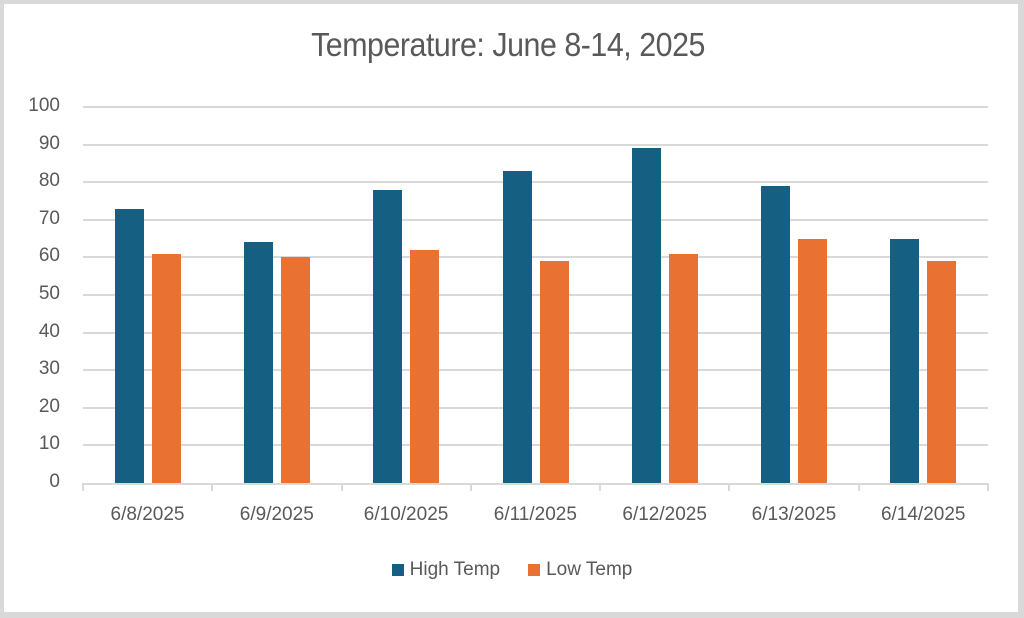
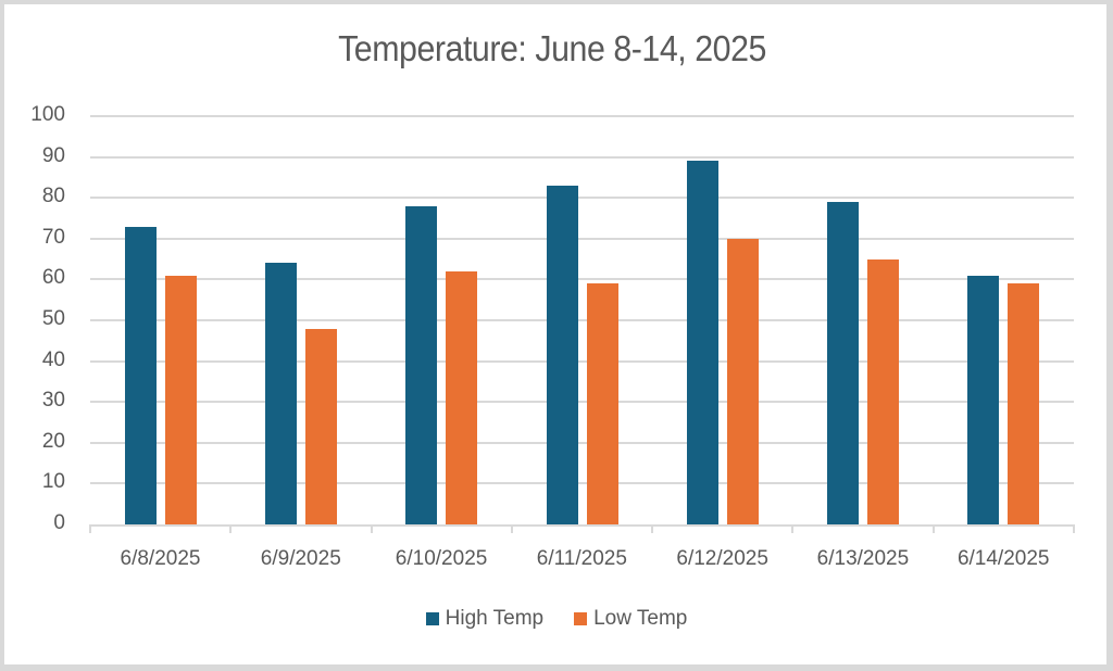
Low Temp/6/9/2025: 60 -> 48
Low Temp/6/12/2025: 61 -> 70
High Temp/6/14/2025: 65 -> 61
